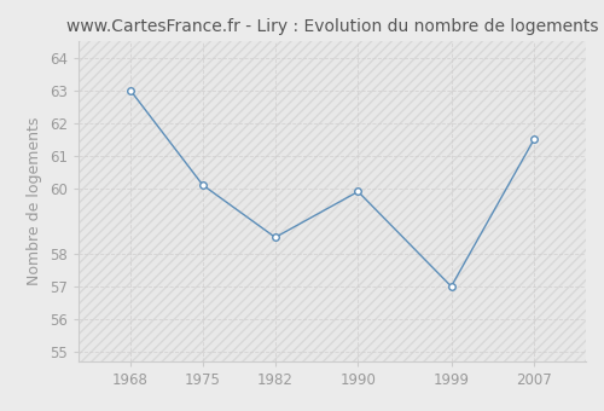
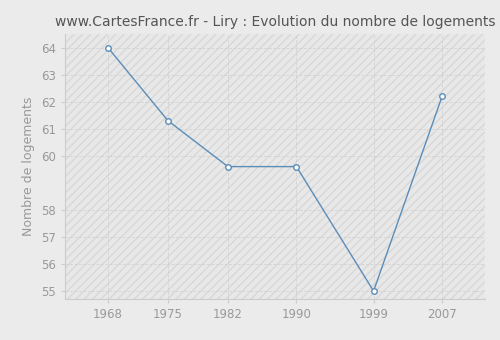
1968: 63.0 -> 64.0
1975: 60.1 -> 61.3
1982: 58.5 -> 59.6
1990: 59.9 -> 59.6
1999: 57.0 -> 55.0
2007: 61.5 -> 62.2
